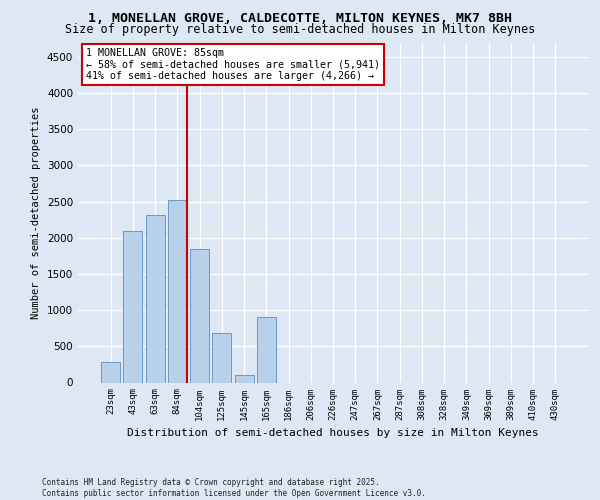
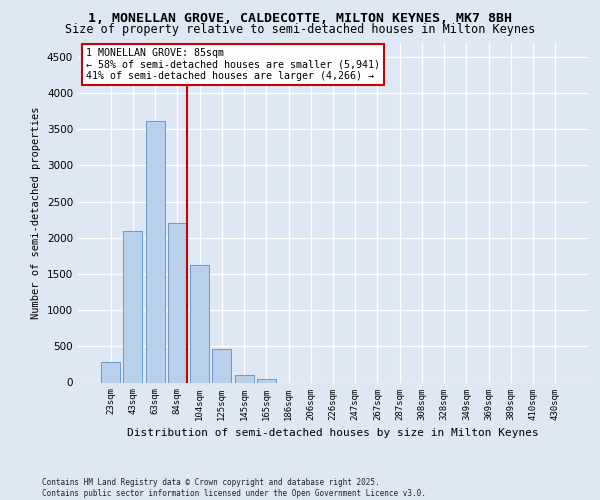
63sqm: 2320 -> 3620
84sqm: 2520 -> 2200
104sqm: 1840 -> 1630
125sqm: 680 -> 460
165sqm: 900 -> 60
